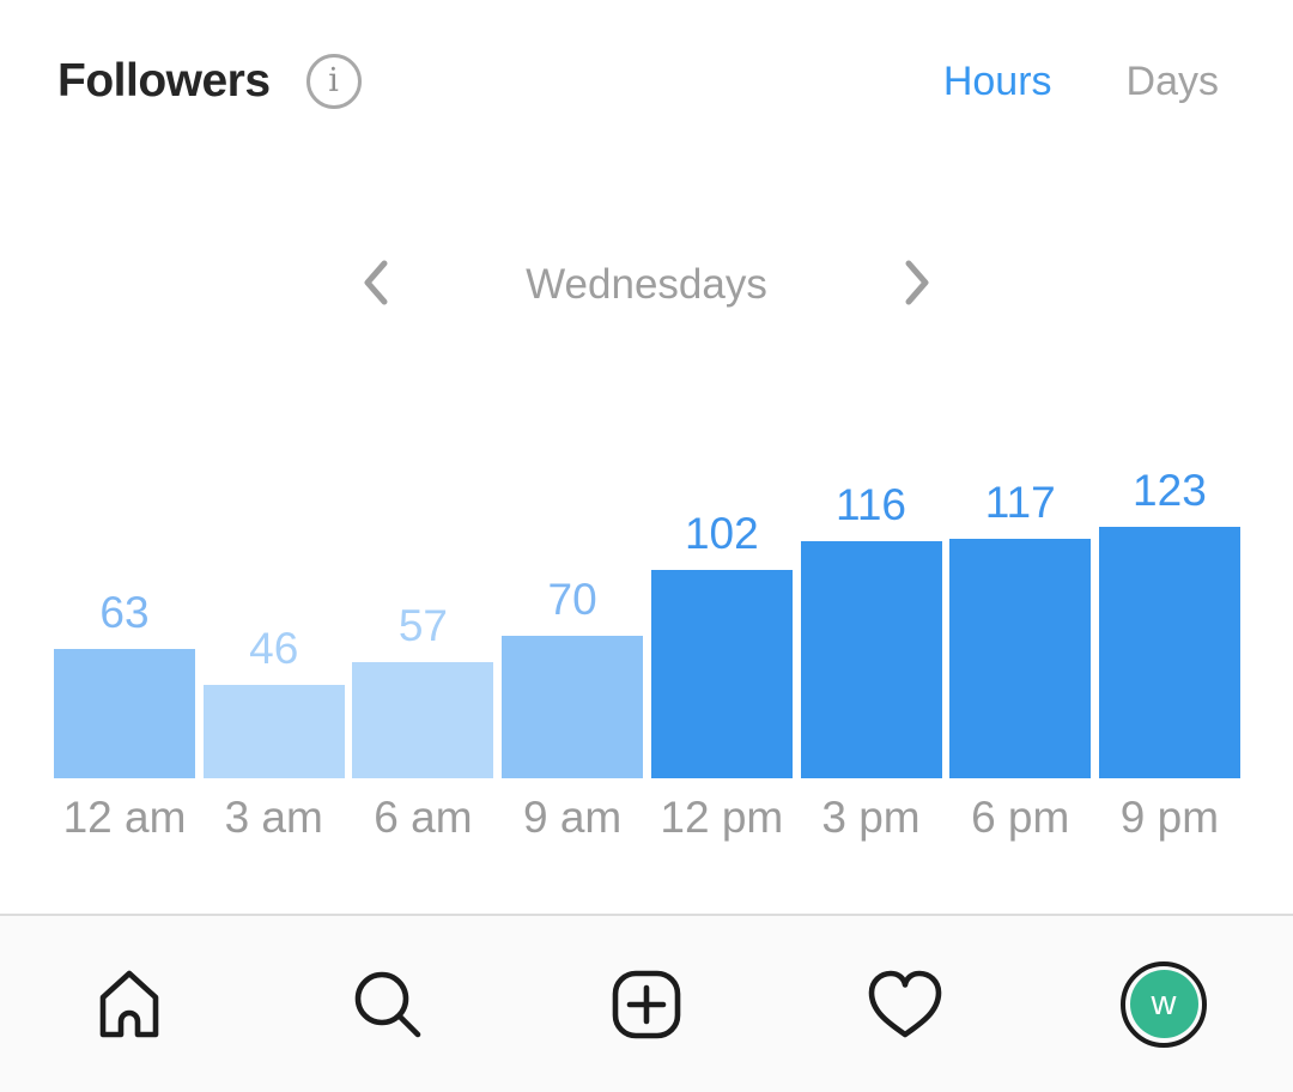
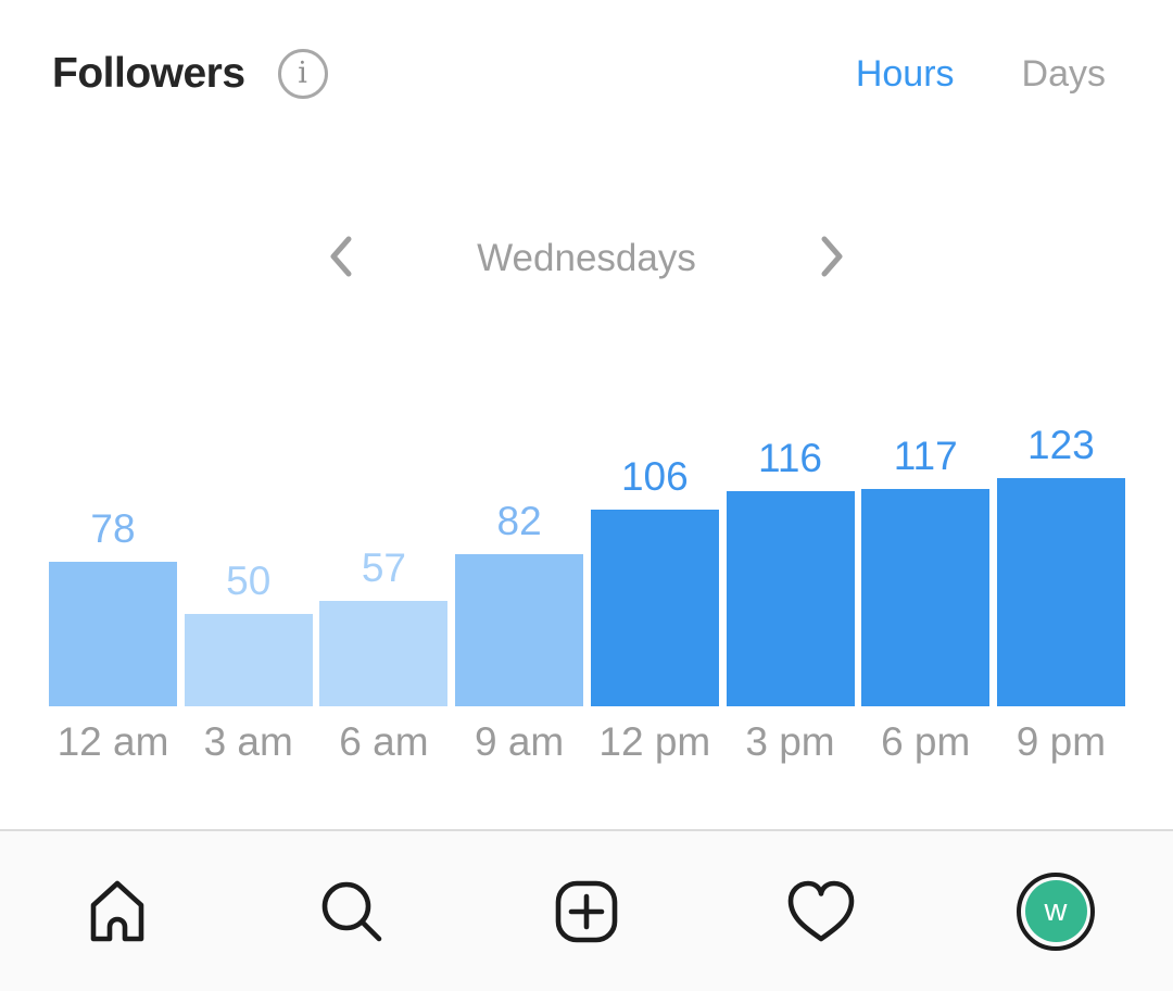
12 am: 63 -> 78
3 am: 46 -> 50
9 am: 70 -> 82
12 pm: 102 -> 106
